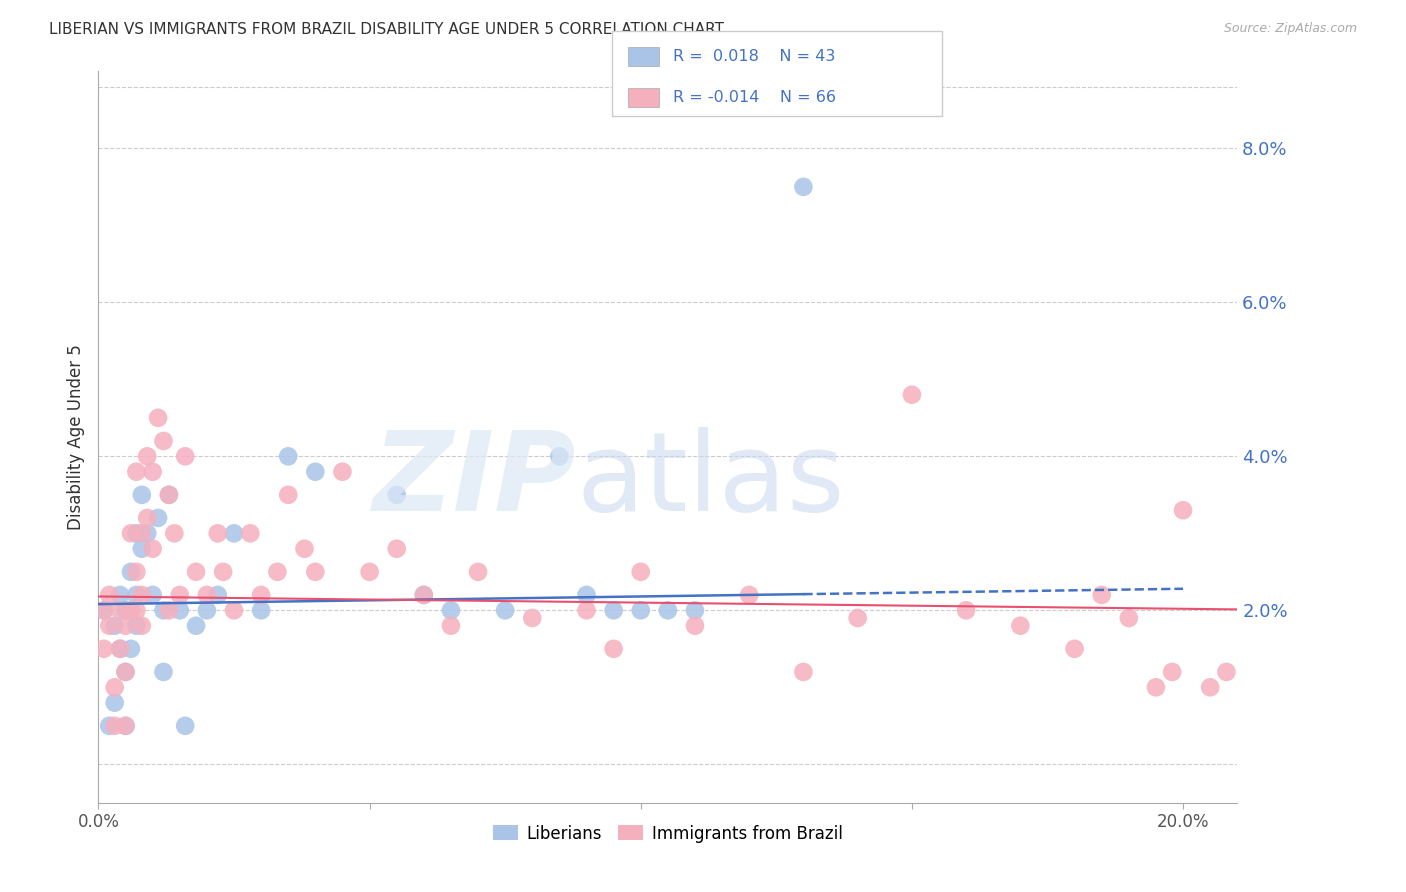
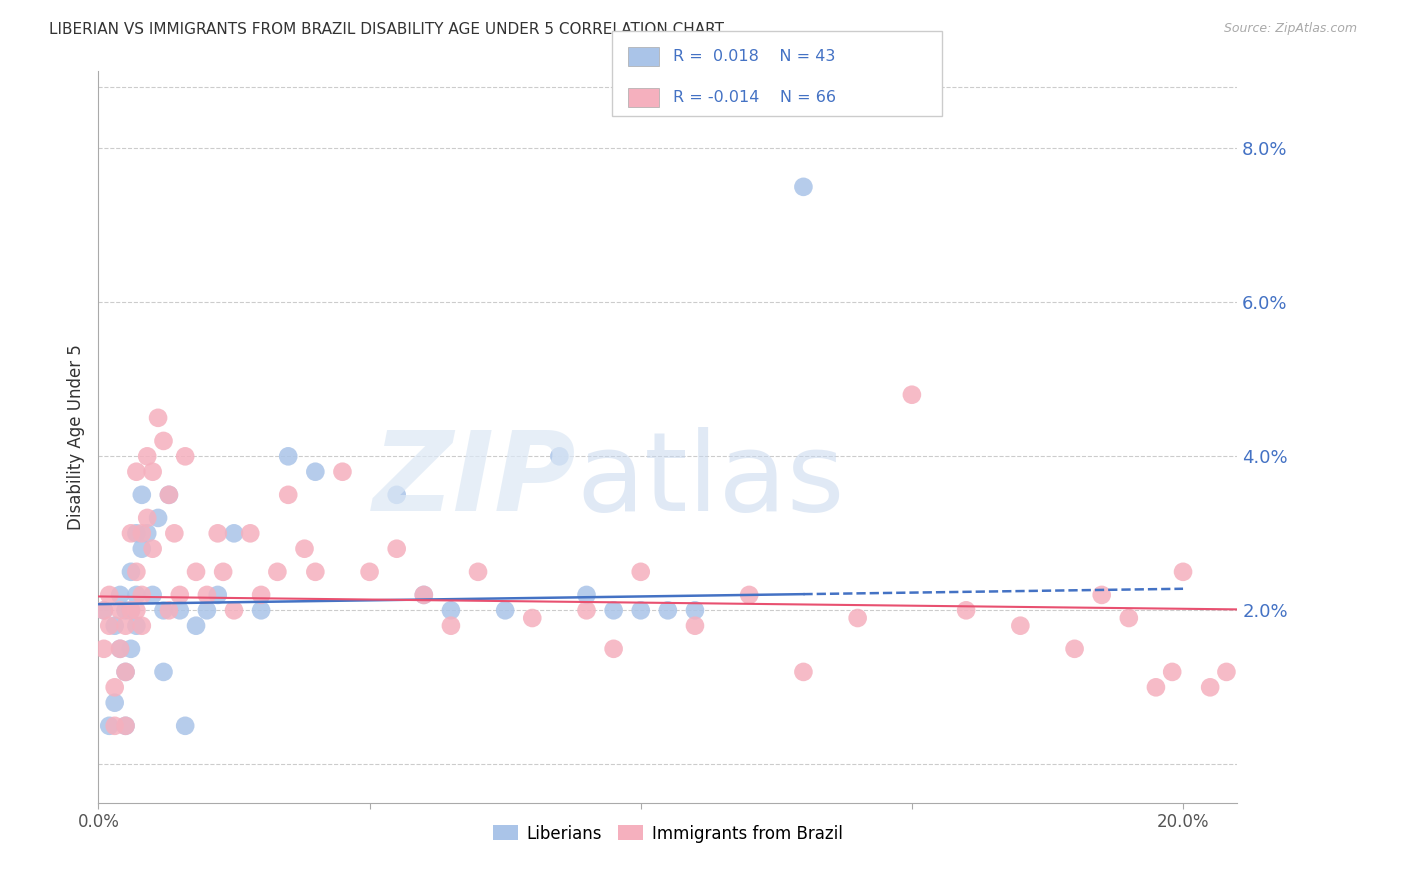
Immigrants from Brazil/20.0%: 3.3% -> 2.5%
